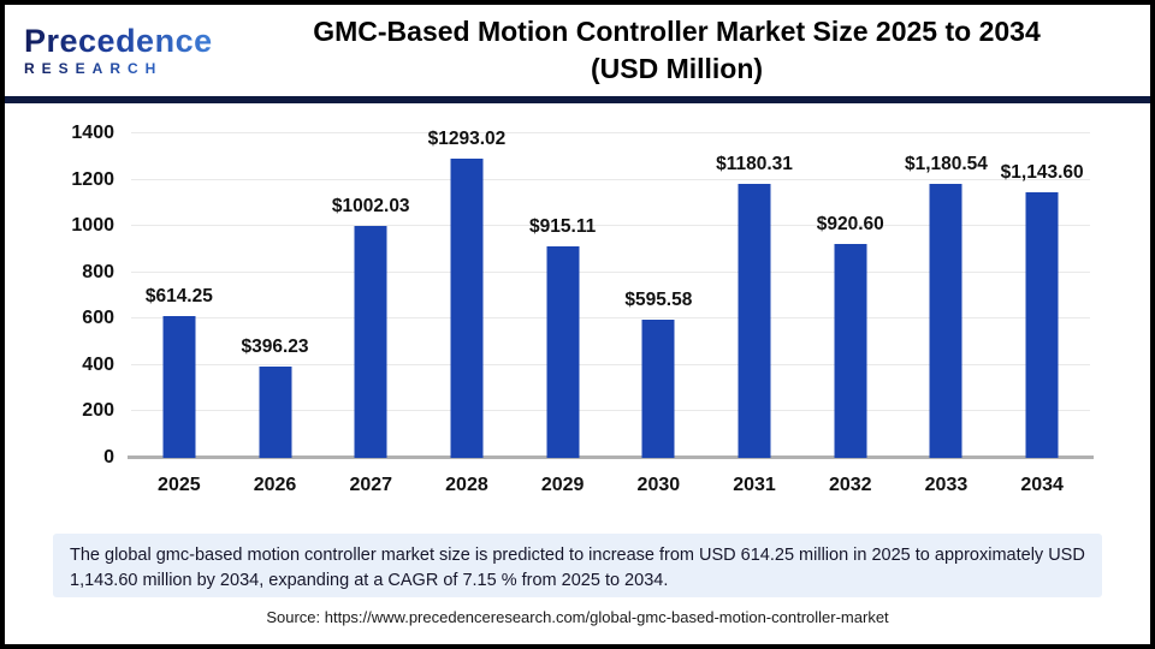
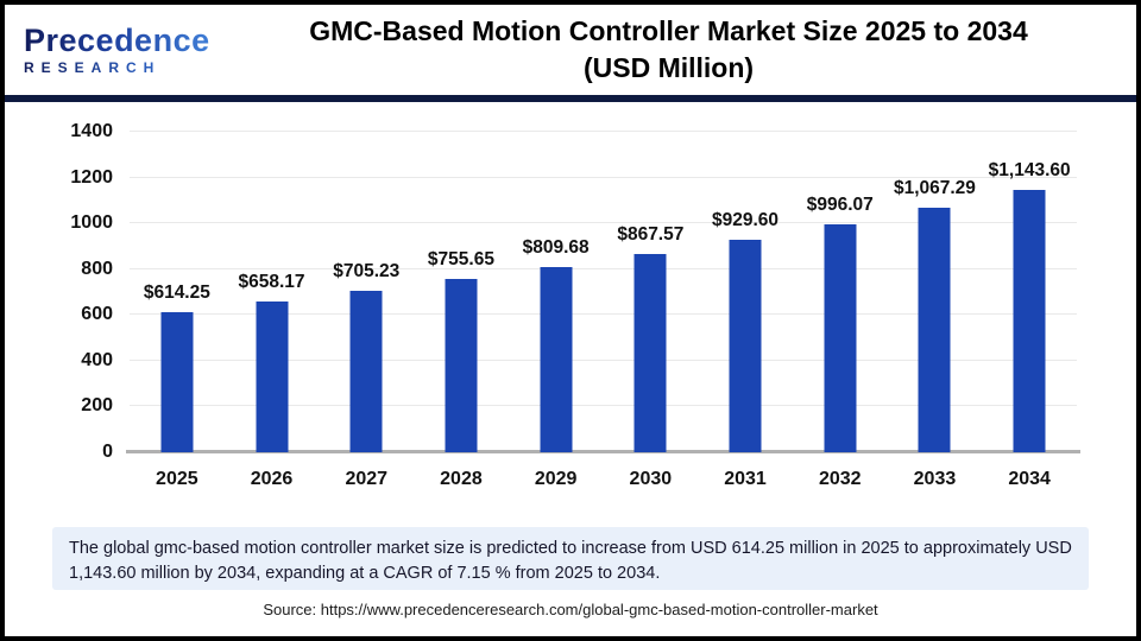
2026: $396.23 -> $658.17
2027: $1002.03 -> $705.23
2028: $1293.02 -> $755.65
2029: $915.11 -> $809.68
2030: $595.58 -> $867.57
2031: $1180.31 -> $929.60
2032: $920.60 -> $996.07
2033: $1,180.54 -> $1,067.29
